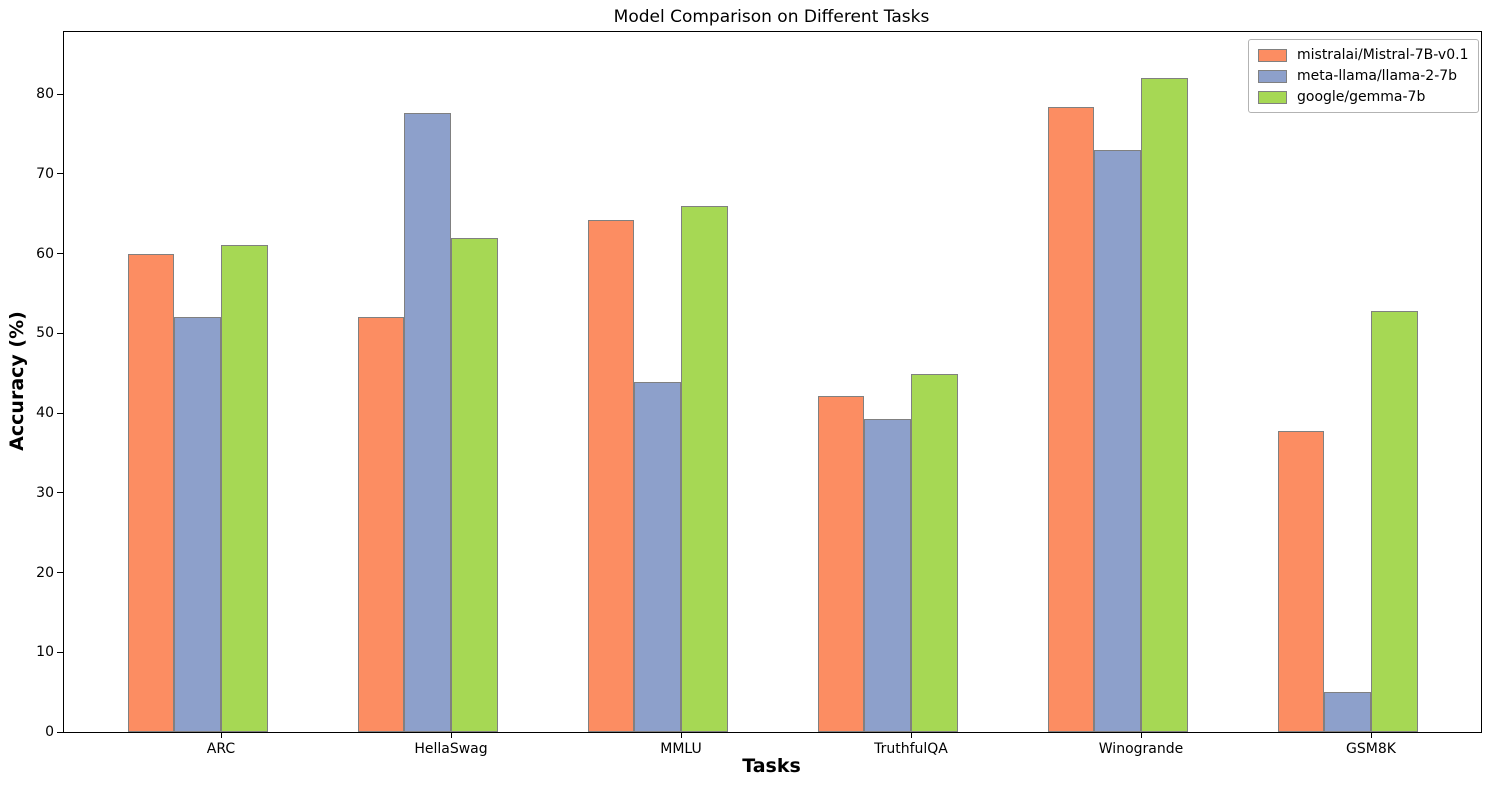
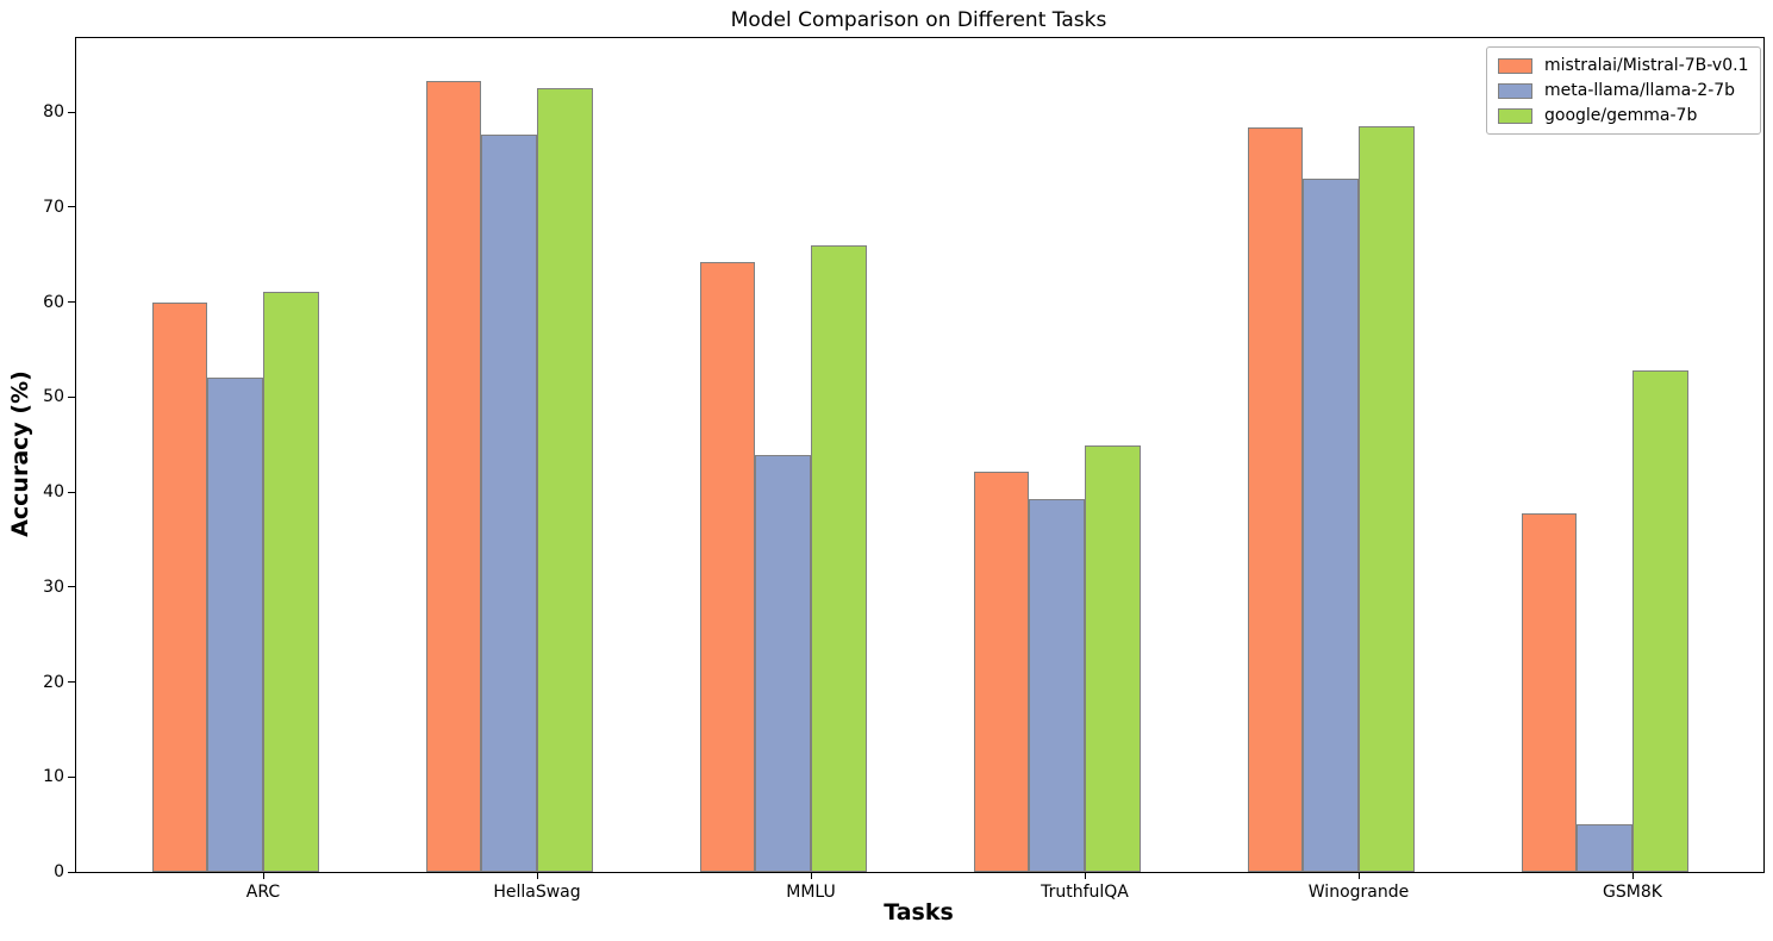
mistralai/Mistral-7B-v0.1/HellaSwag: 52 -> 83
google/gemma-7b/HellaSwag: 62 -> 82
google/gemma-7b/Winogrande: 82 -> 78
